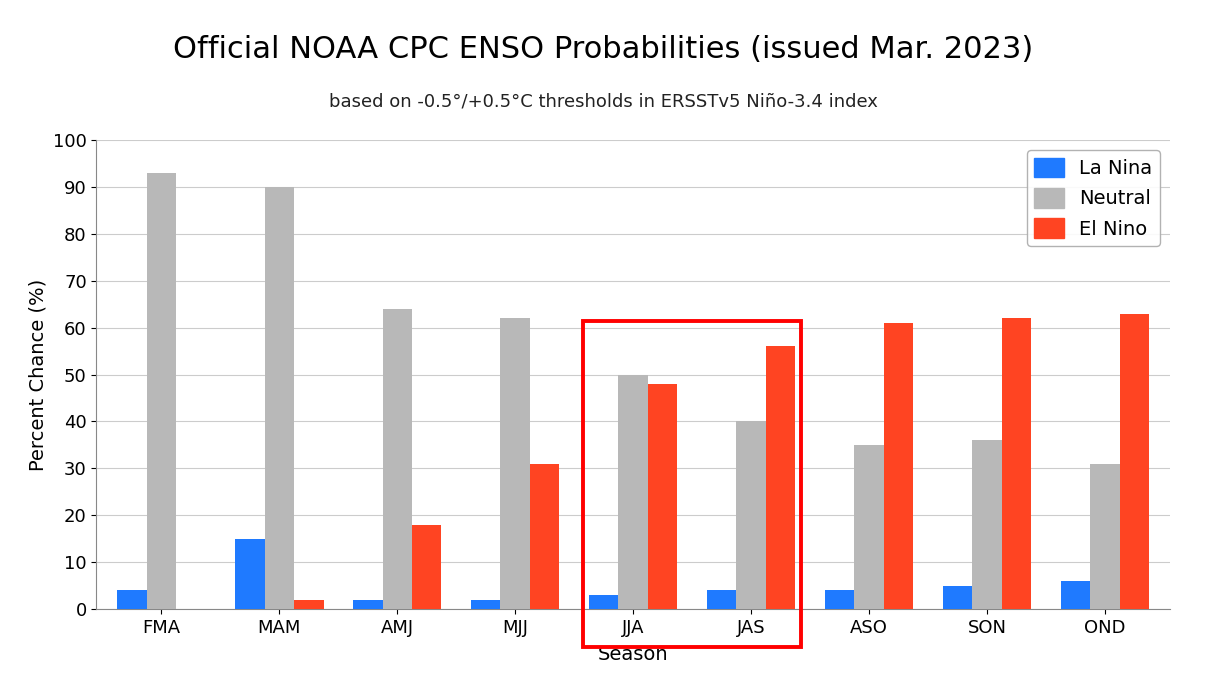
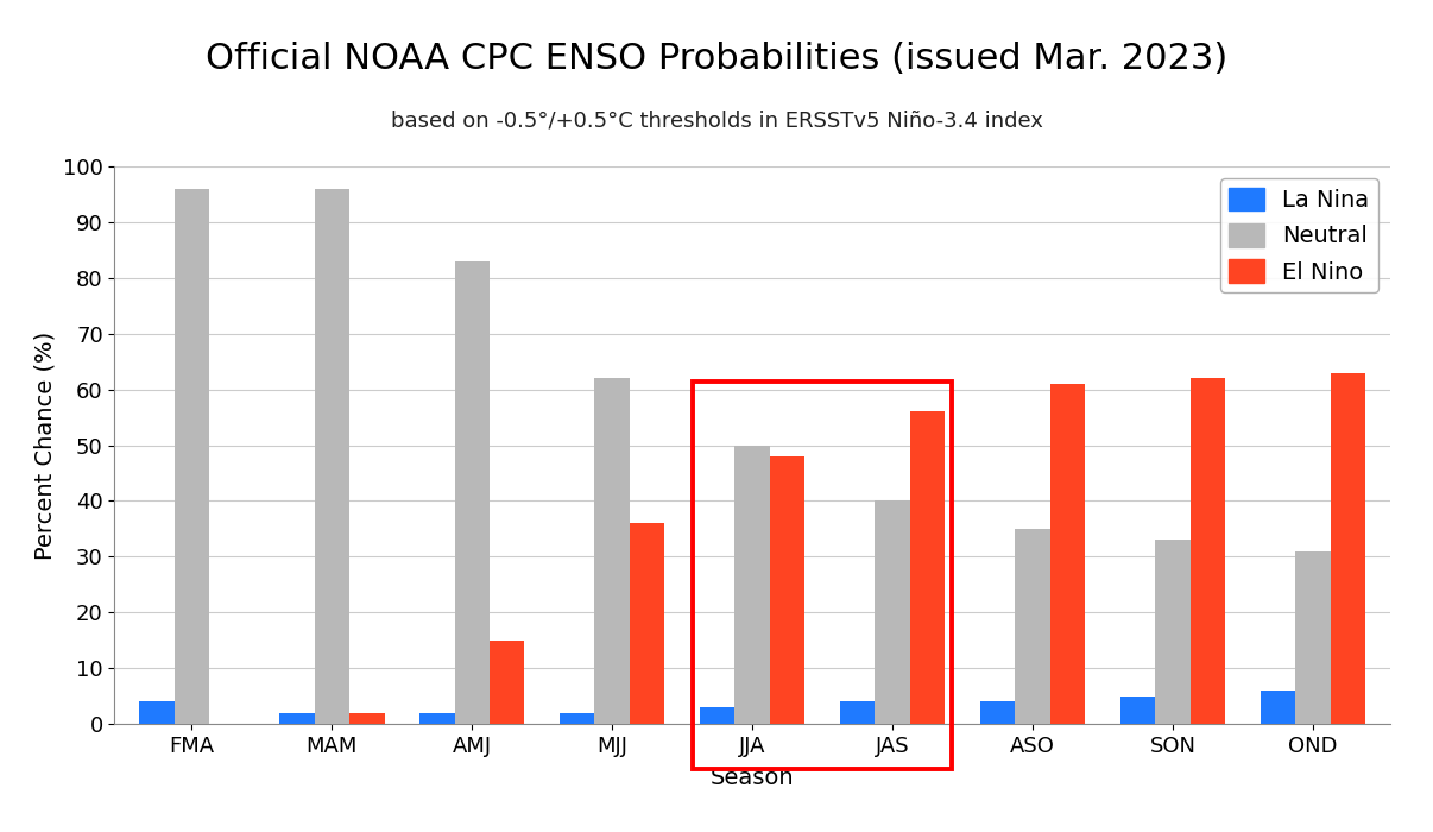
Neutral/FMA: 93 -> 96
La Nina/MAM: 15 -> 2
Neutral/MAM: 90 -> 96
Neutral/AMJ: 64 -> 83
El Nino/AMJ: 18 -> 15
El Nino/MJJ: 31 -> 36
Neutral/SON: 36 -> 33
